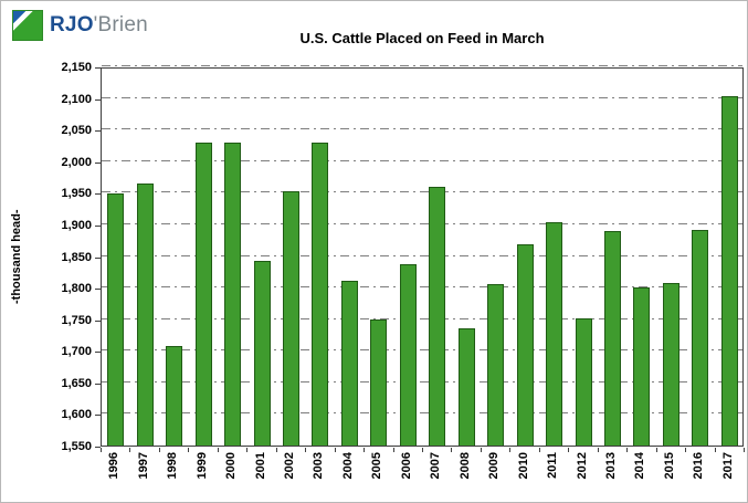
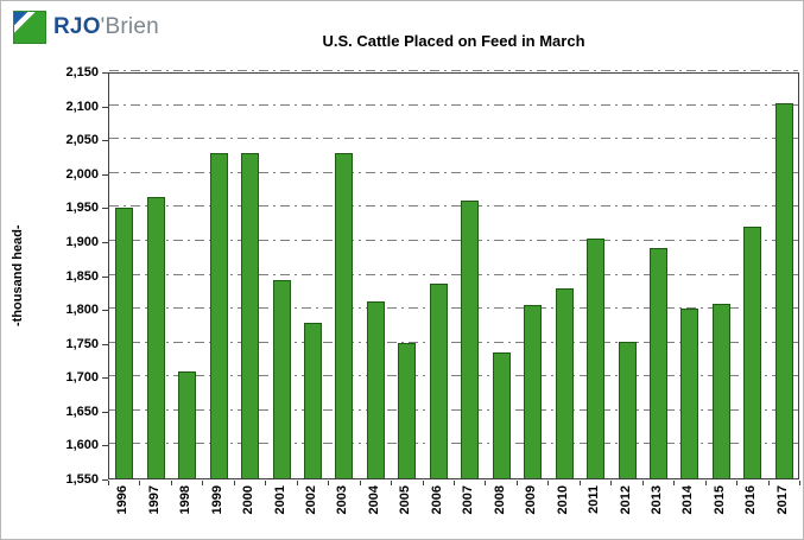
2002: 1950 -> 1780
2010: 1870 -> 1830
2016: 1890 -> 1920
